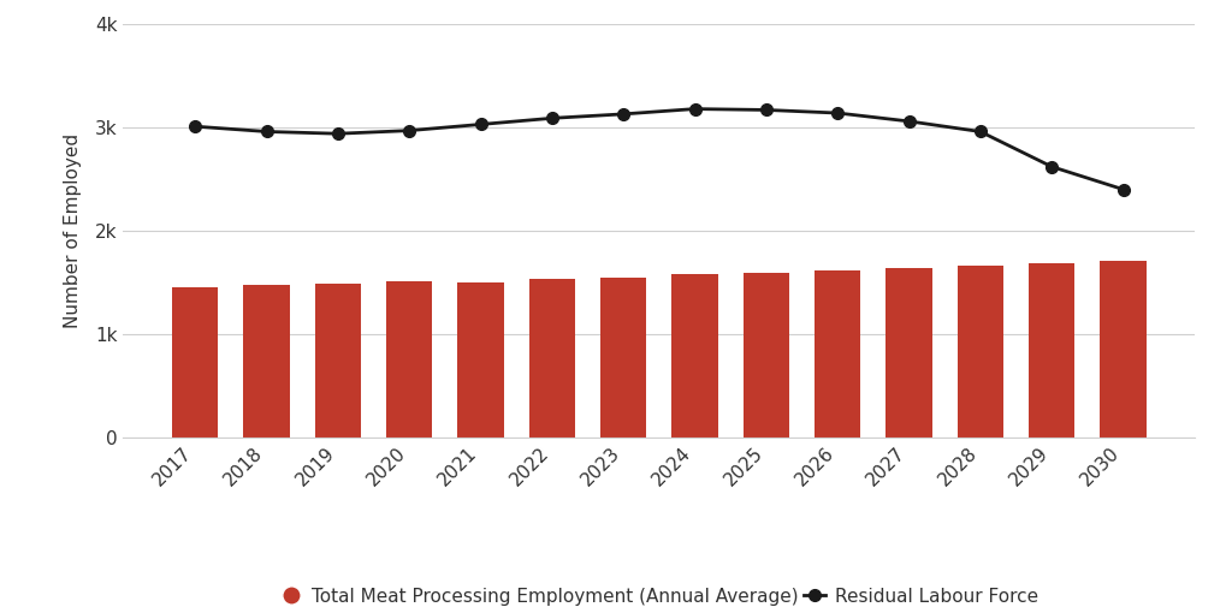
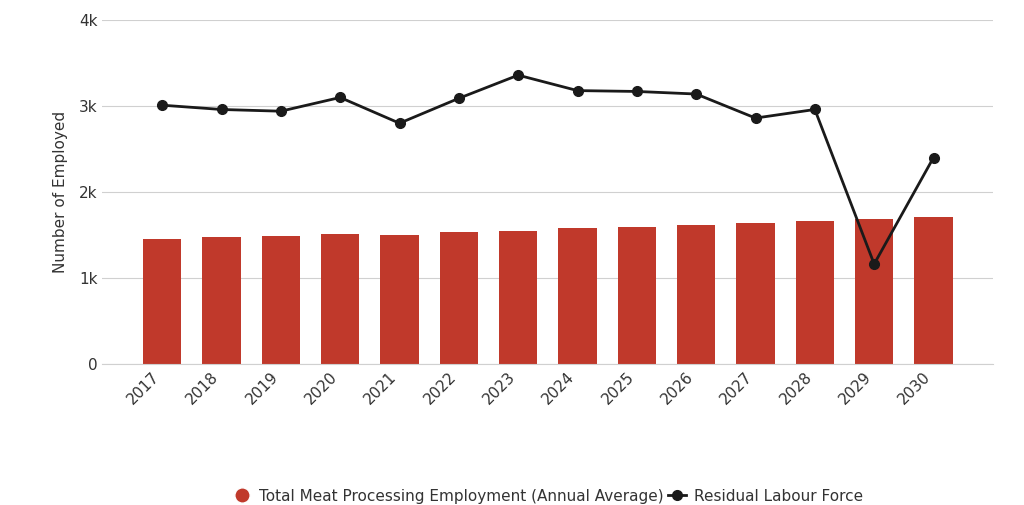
Residual Labour Force/2020: 2.97k -> 3.10k
Residual Labour Force/2021: 3.03k -> 2.80k
Residual Labour Force/2023: 3.13k -> 3.36k
Residual Labour Force/2027: 3.06k -> 2.86k
Residual Labour Force/2029: 2.62k -> 1.16k
